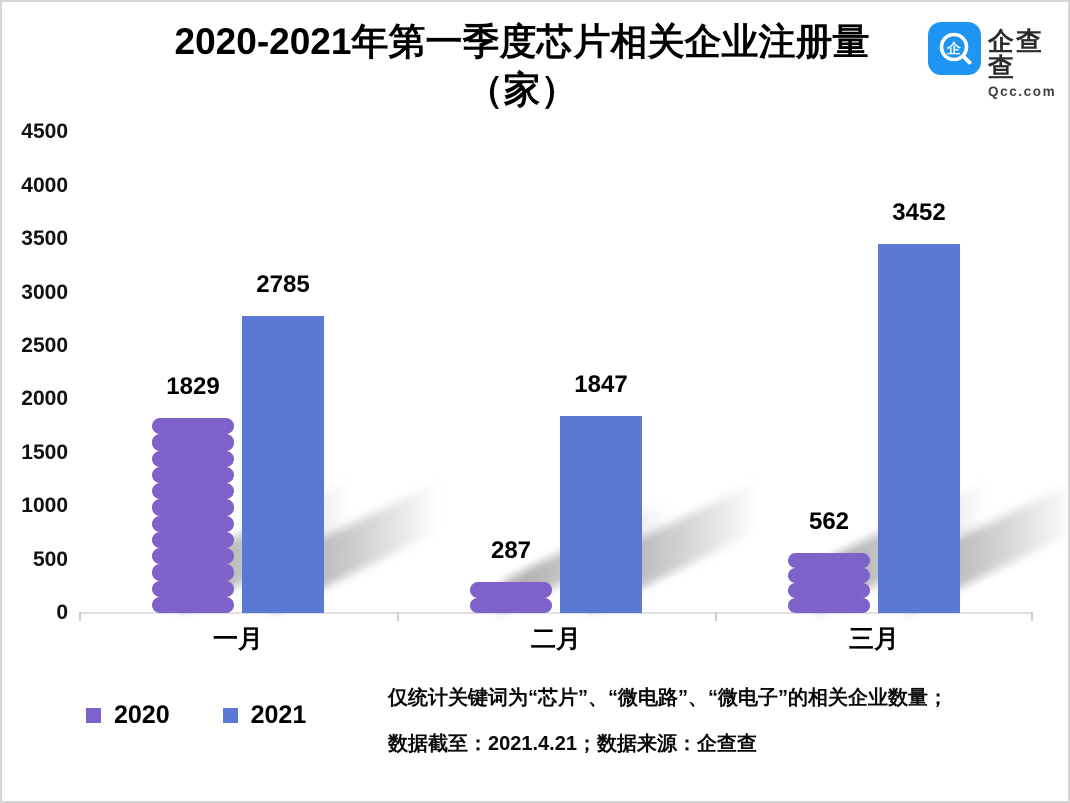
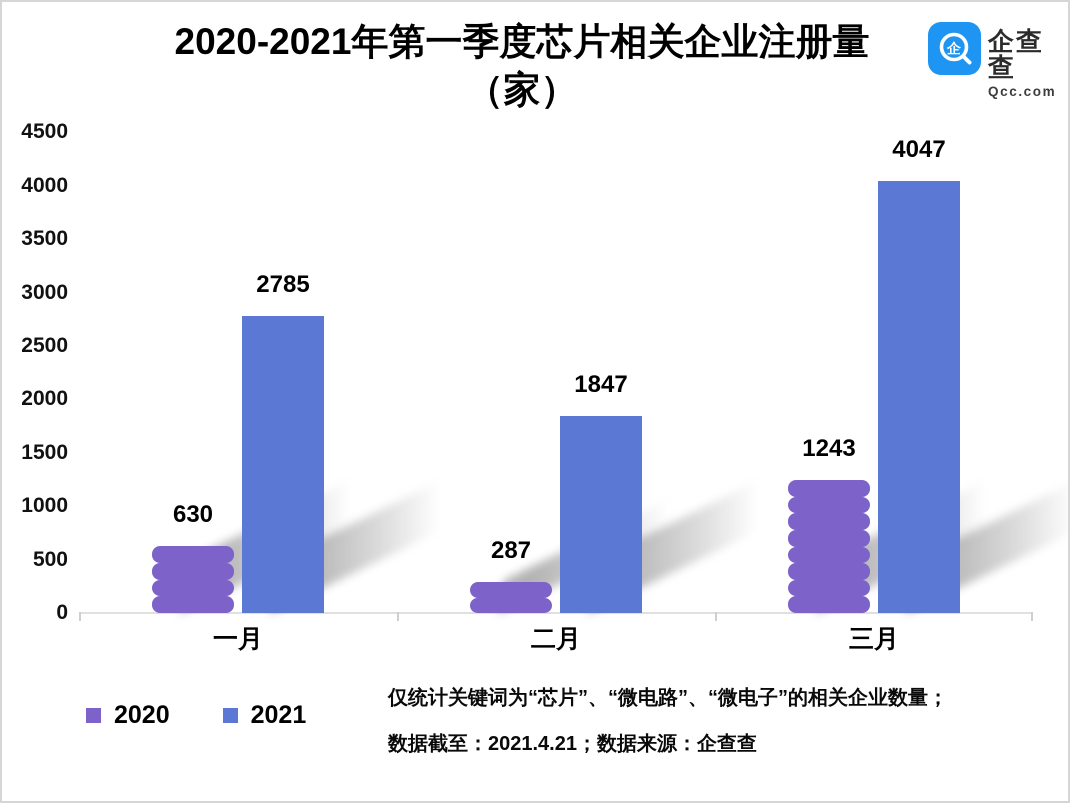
2020/一月: 1829 -> 630
2020/三月: 562 -> 1243
2021/三月: 3452 -> 4047
